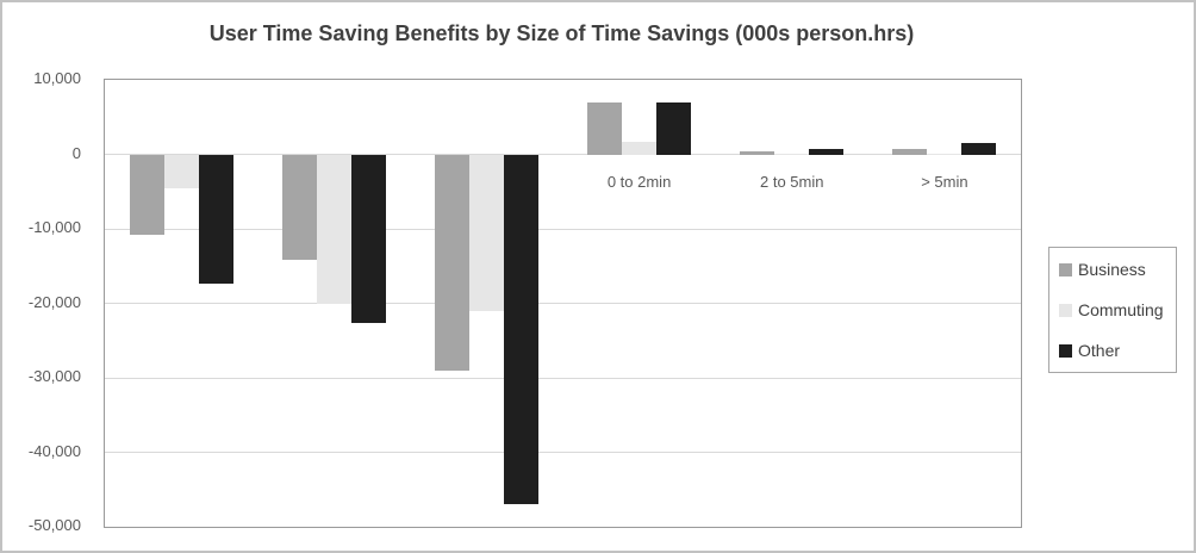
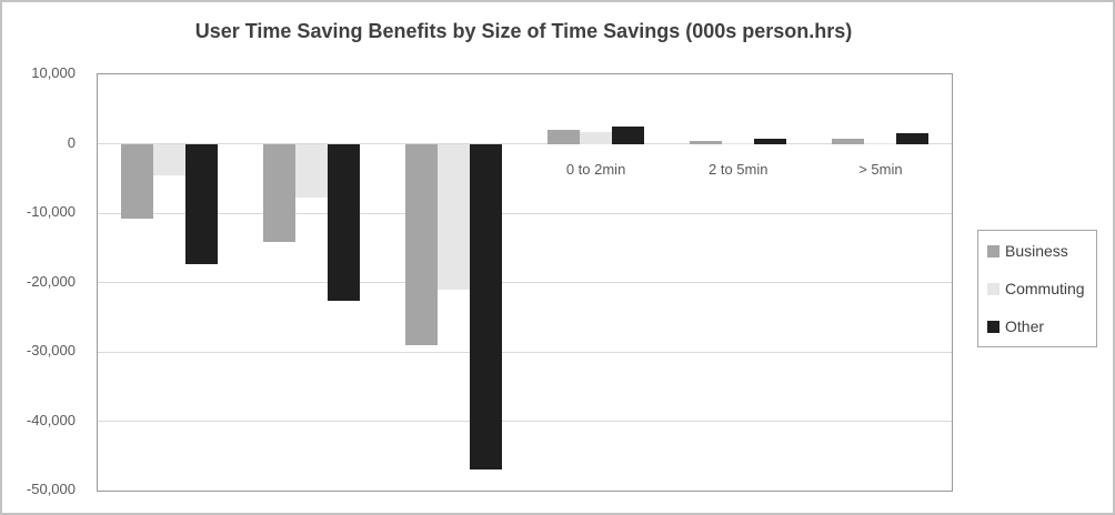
Commuting/-5 to -2min: -20000 -> -8000
Business/0 to 2min: 7000 -> 2000
Other/0 to 2min: 7000 -> 2000
